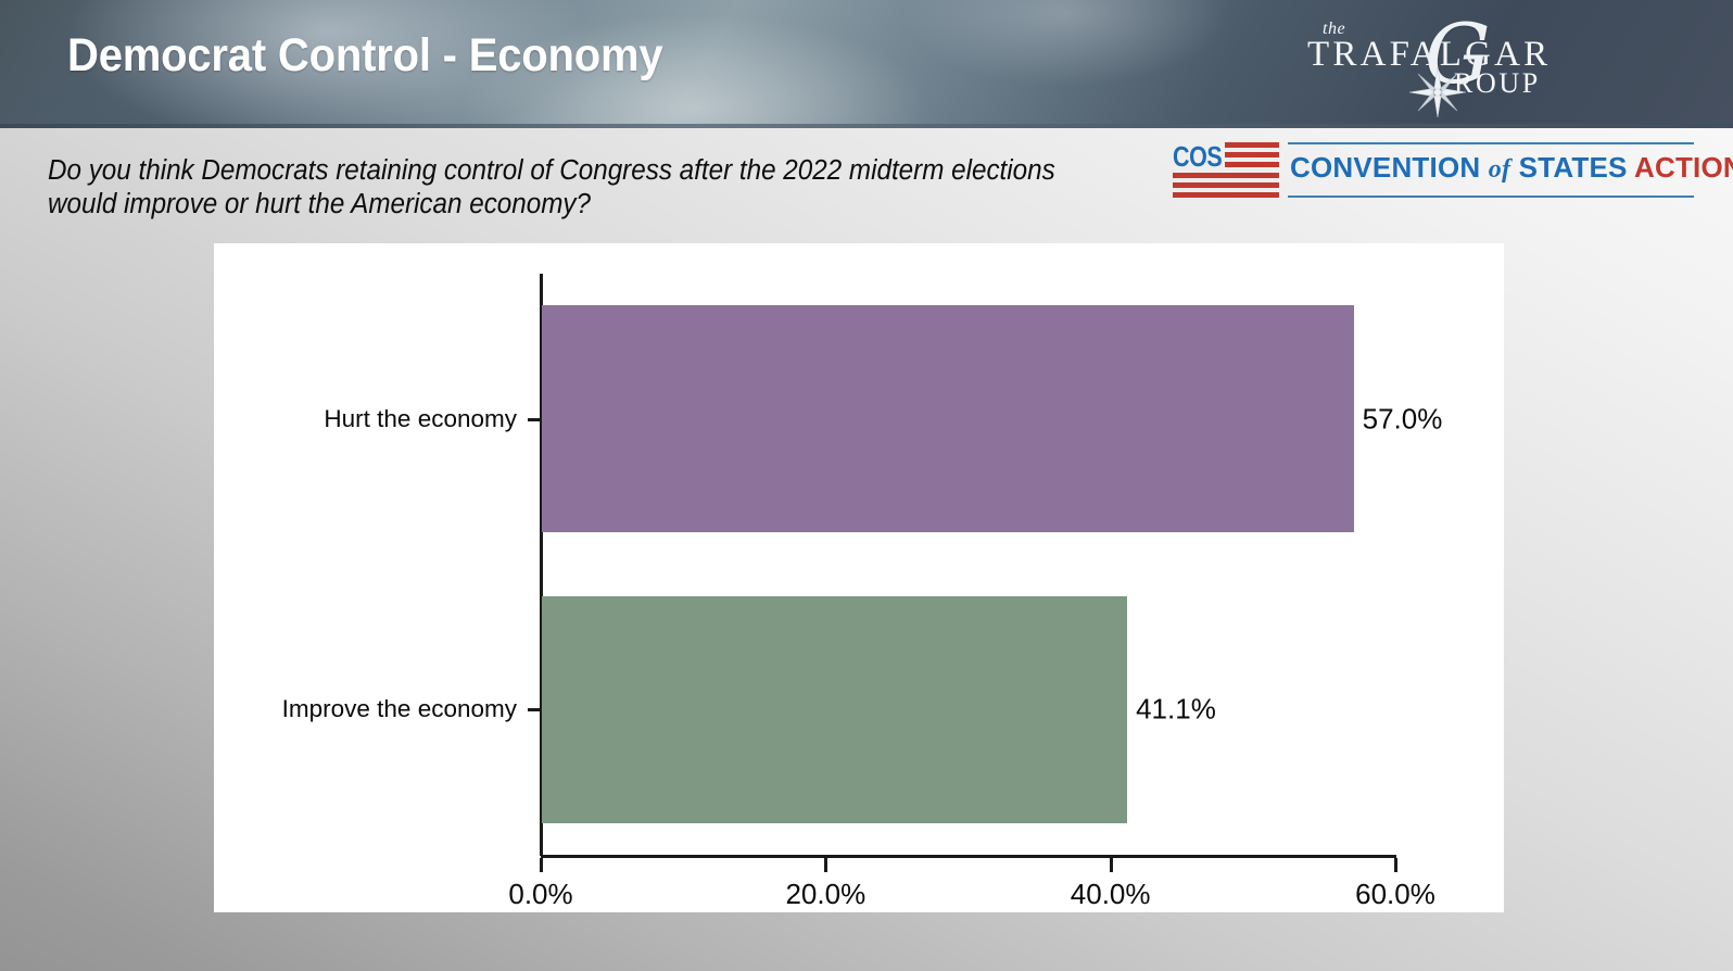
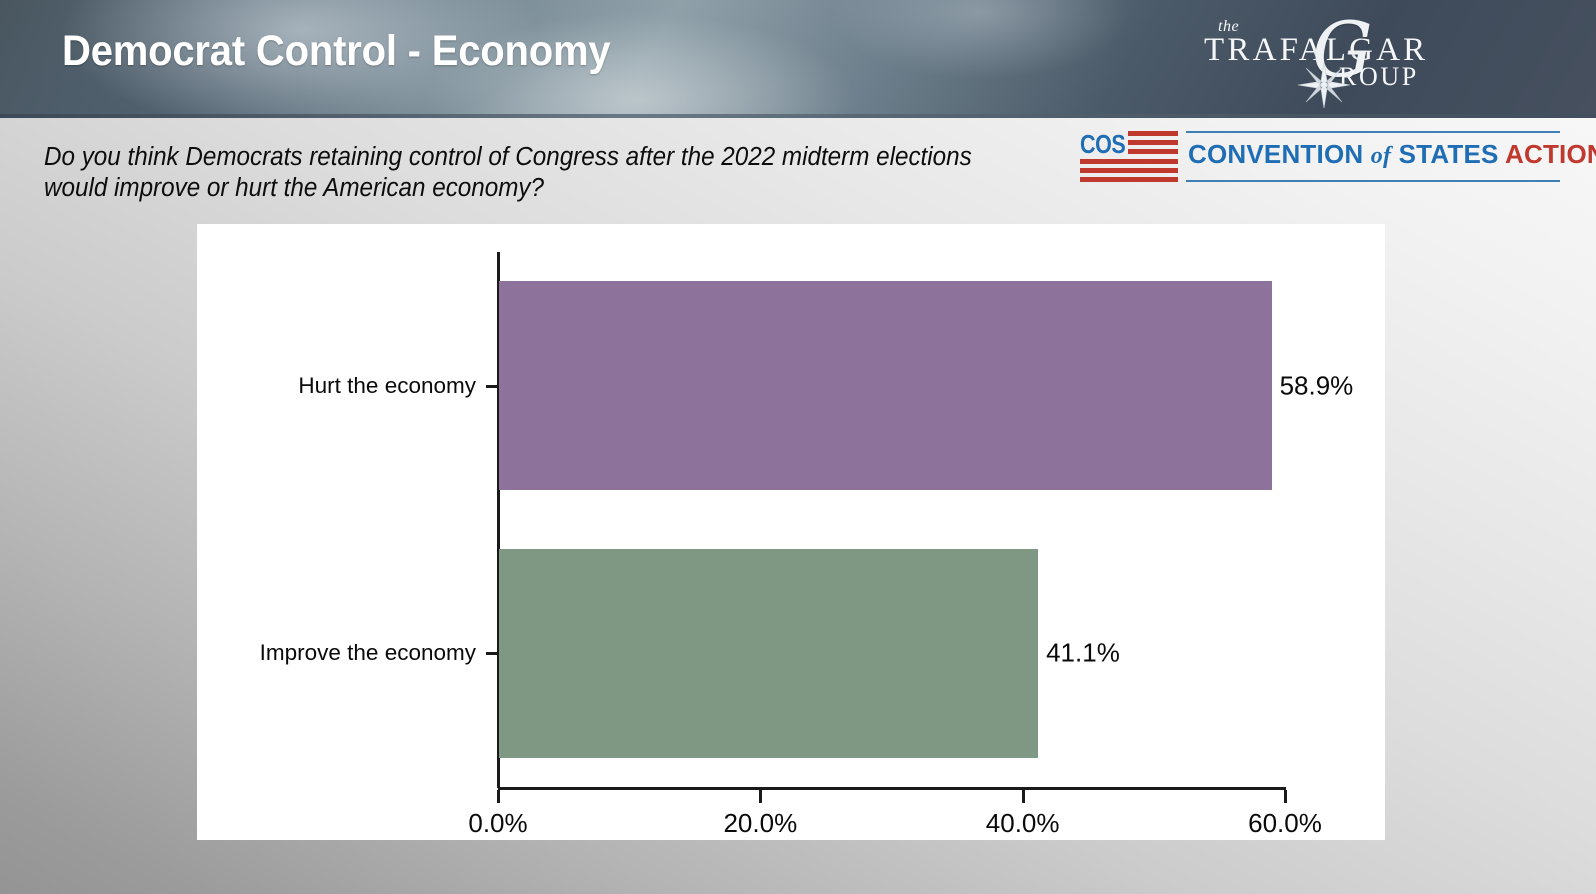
Hurt the economy: 57.0% -> 58.9%
